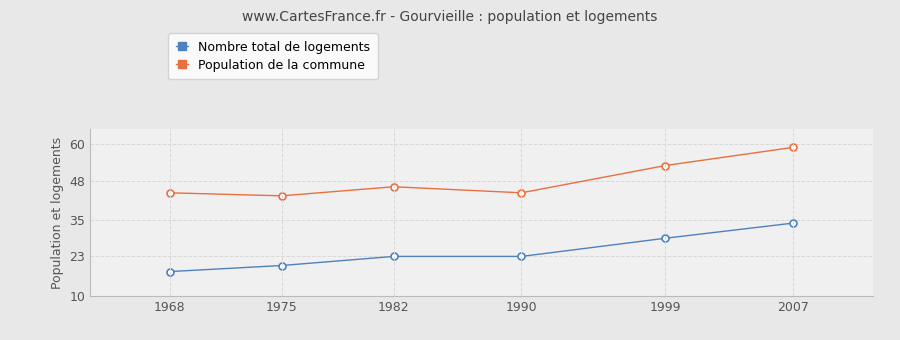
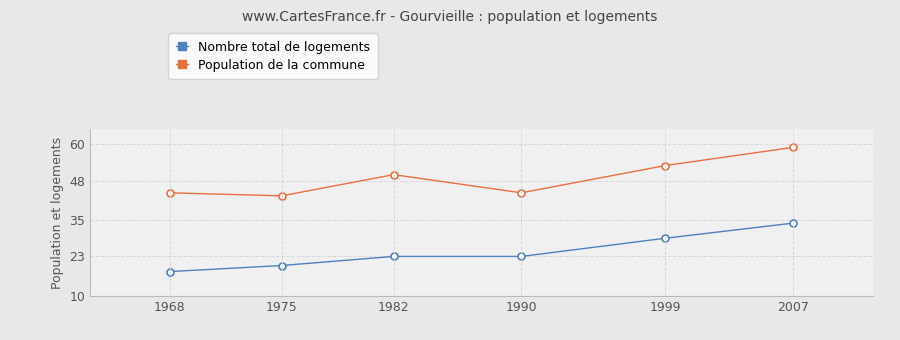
Population de la commune/1982: 46 -> 50
